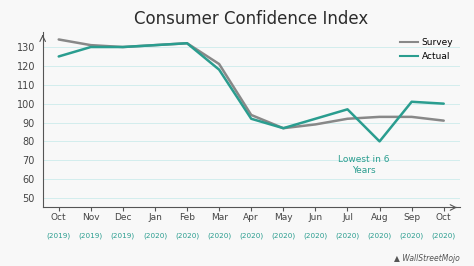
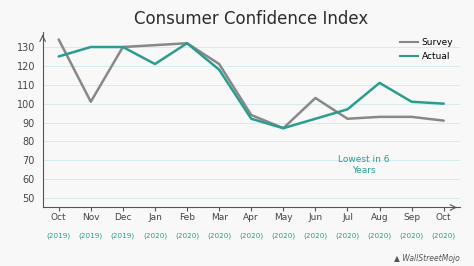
Survey/Nov: 131 -> 101
Actual/Jan: 131 -> 121
Survey/Jun: 89 -> 103
Actual/Aug: 80 -> 111
